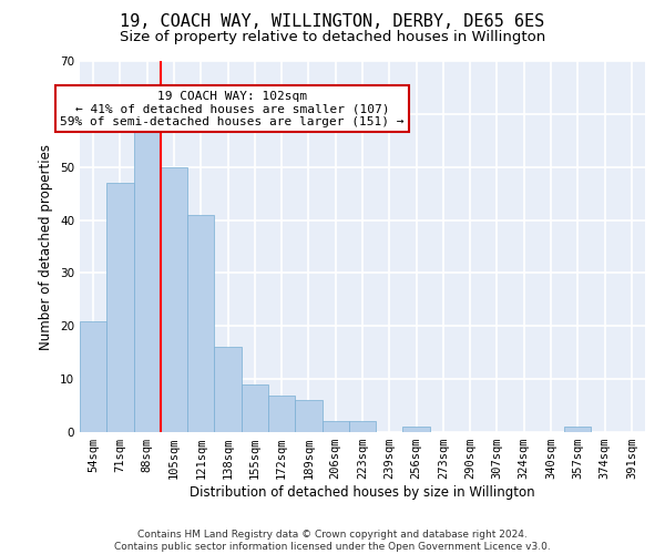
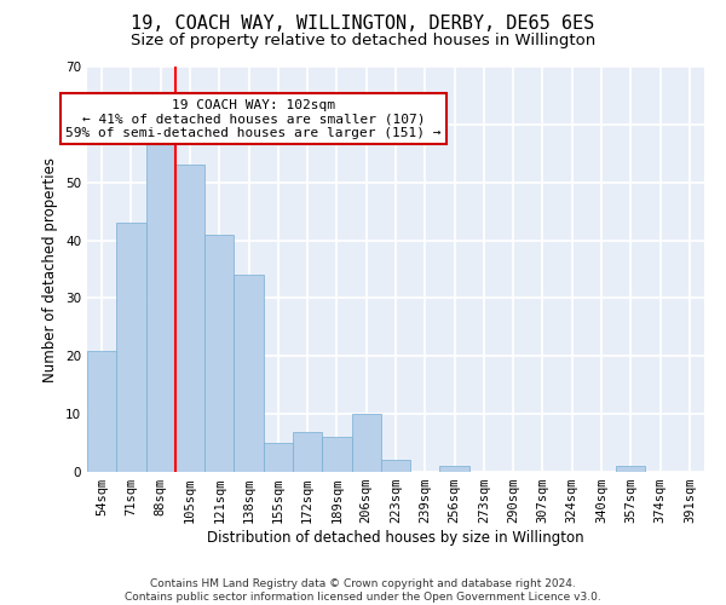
71sqm: 47 -> 43
105sqm: 50 -> 53
138sqm: 16 -> 34
155sqm: 9 -> 5
206sqm: 2 -> 10
